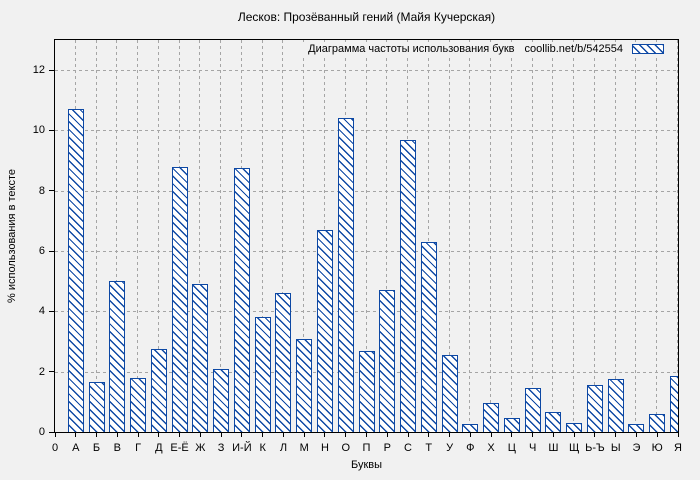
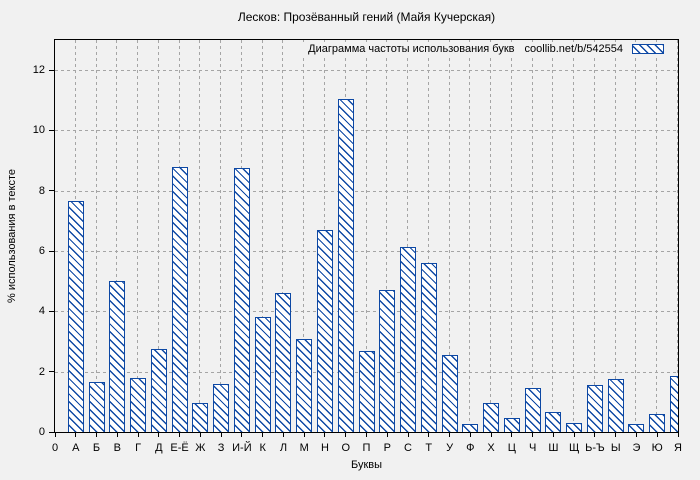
А: 10.7 -> 7.7
Ж: 4.9 -> 0.9
З: 2.1 -> 1.6
О: 10.4 -> 11.1
С: 9.7 -> 6.2
Т: 6.3 -> 5.6
